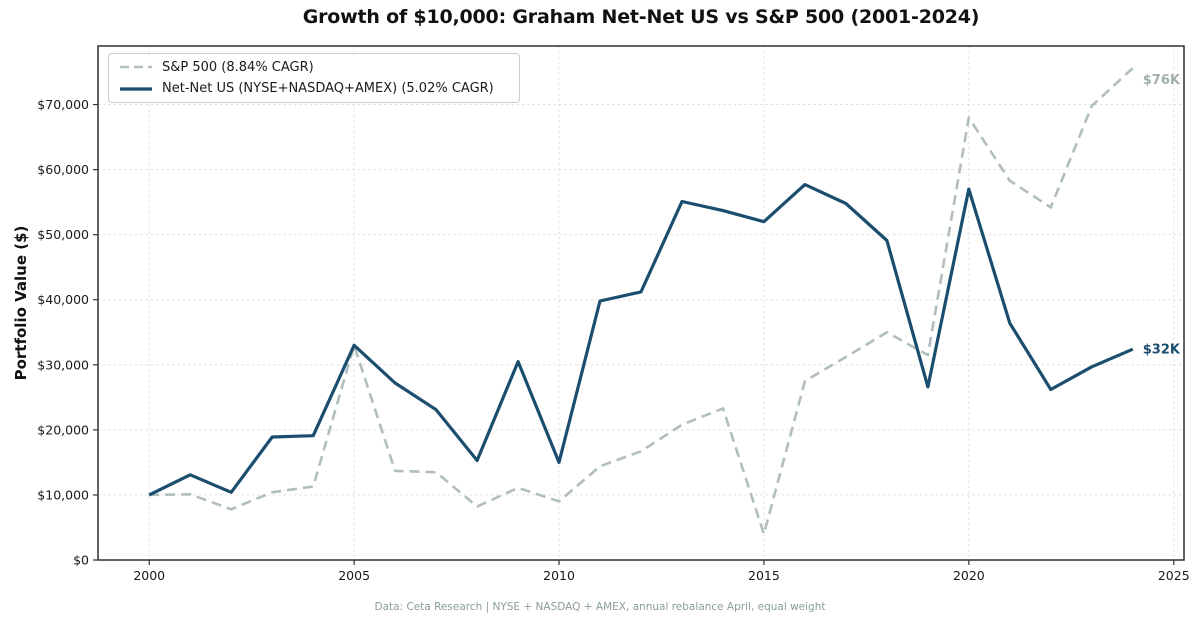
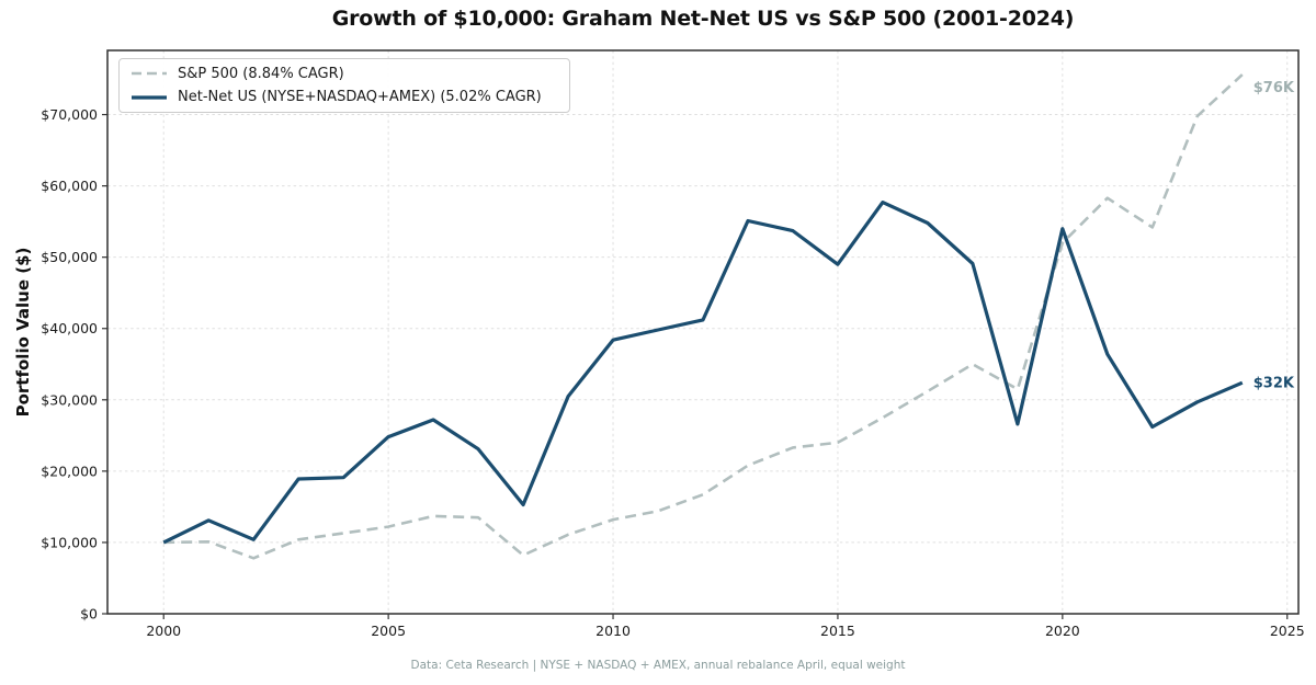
S&P 500 (8.84% CAGR)/2005: $33000 -> $12000
Net-Net US (NYSE+NASDAQ+AMEX) (5.02% CAGR)/2005: $33000 -> $25000
S&P 500 (8.84% CAGR)/2010: $9000 -> $13000
Net-Net US (NYSE+NASDAQ+AMEX) (5.02% CAGR)/2010: $15000 -> $38000
S&P 500 (8.84% CAGR)/2015: $4000 -> $24000
Net-Net US (NYSE+NASDAQ+AMEX) (5.02% CAGR)/2015: $52000 -> $49000
S&P 500 (8.84% CAGR)/2020: $68000 -> $52000
Net-Net US (NYSE+NASDAQ+AMEX) (5.02% CAGR)/2020: $57000 -> $54000
